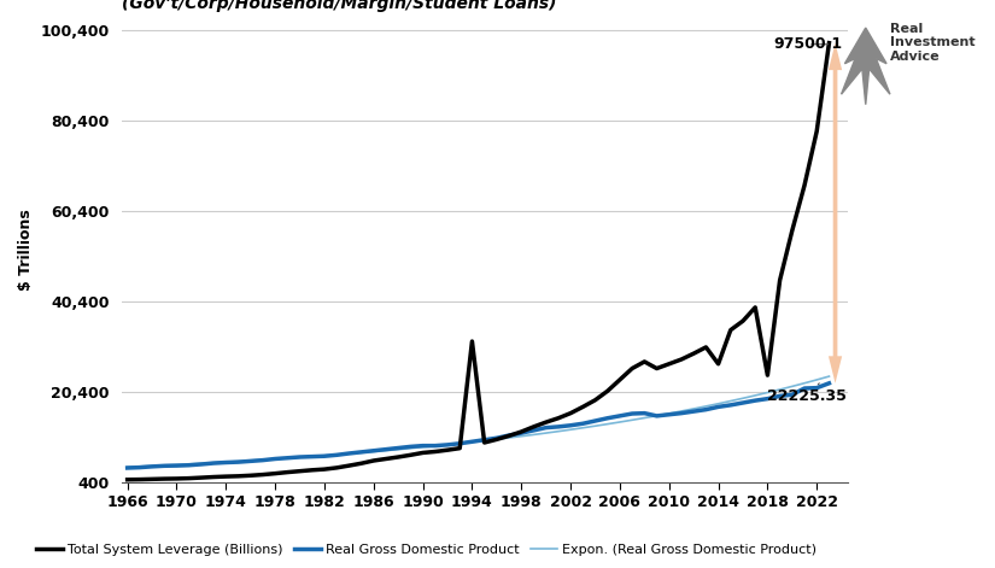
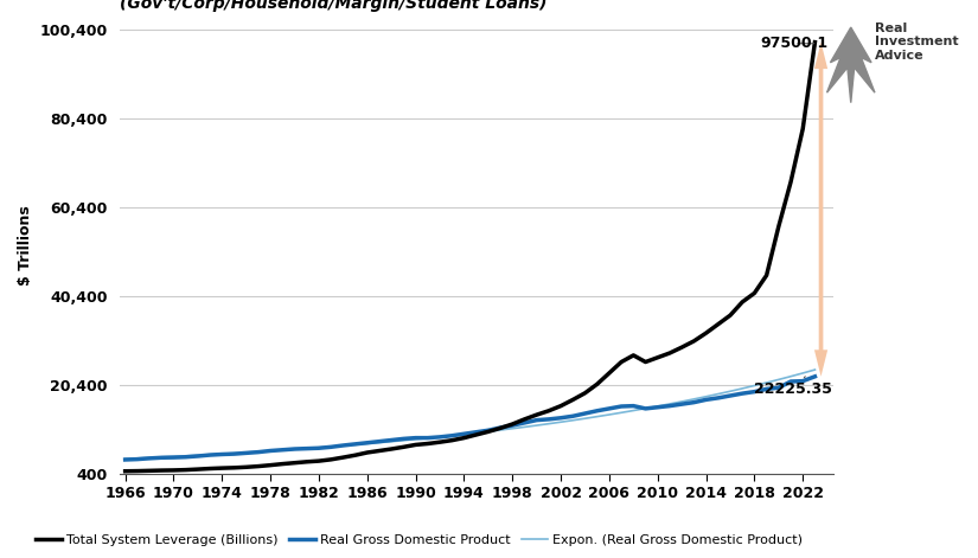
Total System Leverage (Billions)/1994: 31,500 -> 8,400
Total System Leverage (Billions)/2014: 26,500 -> 32,000
Total System Leverage (Billions)/2018: 24,000 -> 41,000
